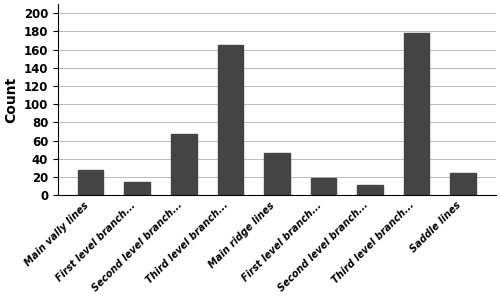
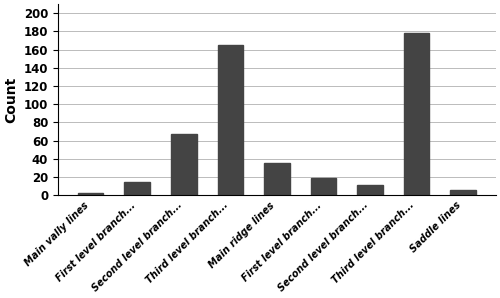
Main vally lines: 28 -> 2
Main ridge lines: 46 -> 35
Saddle lines: 24 -> 6
